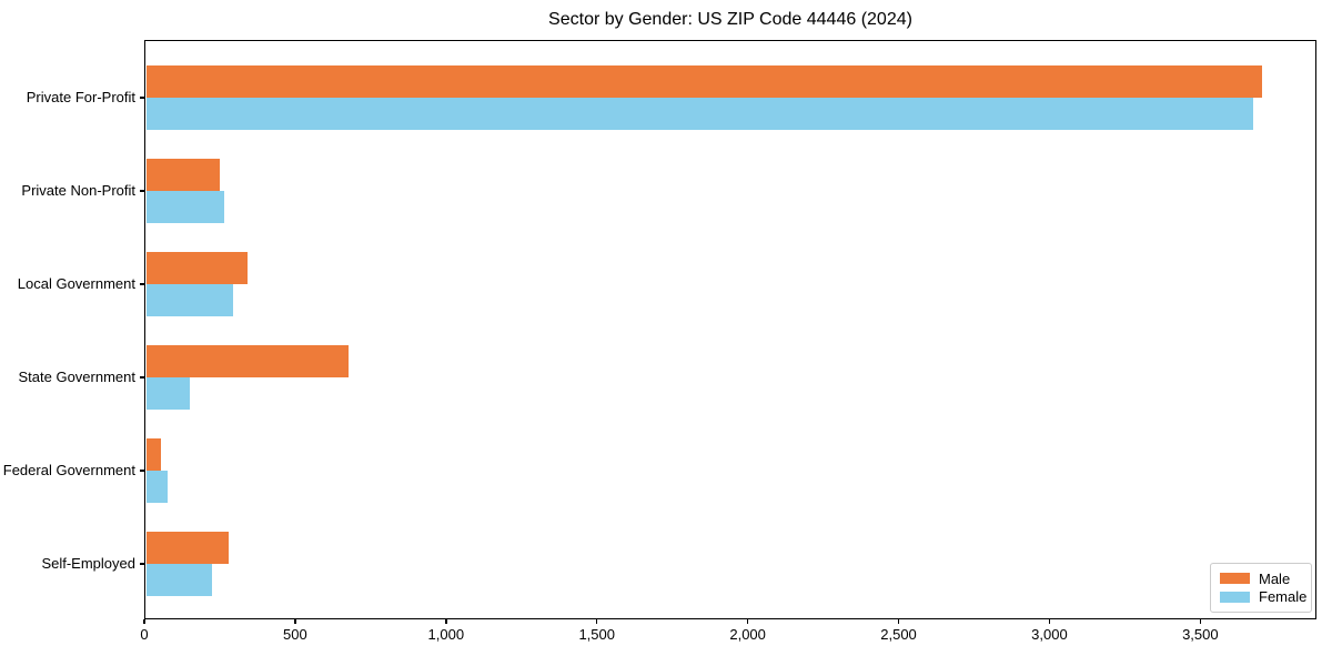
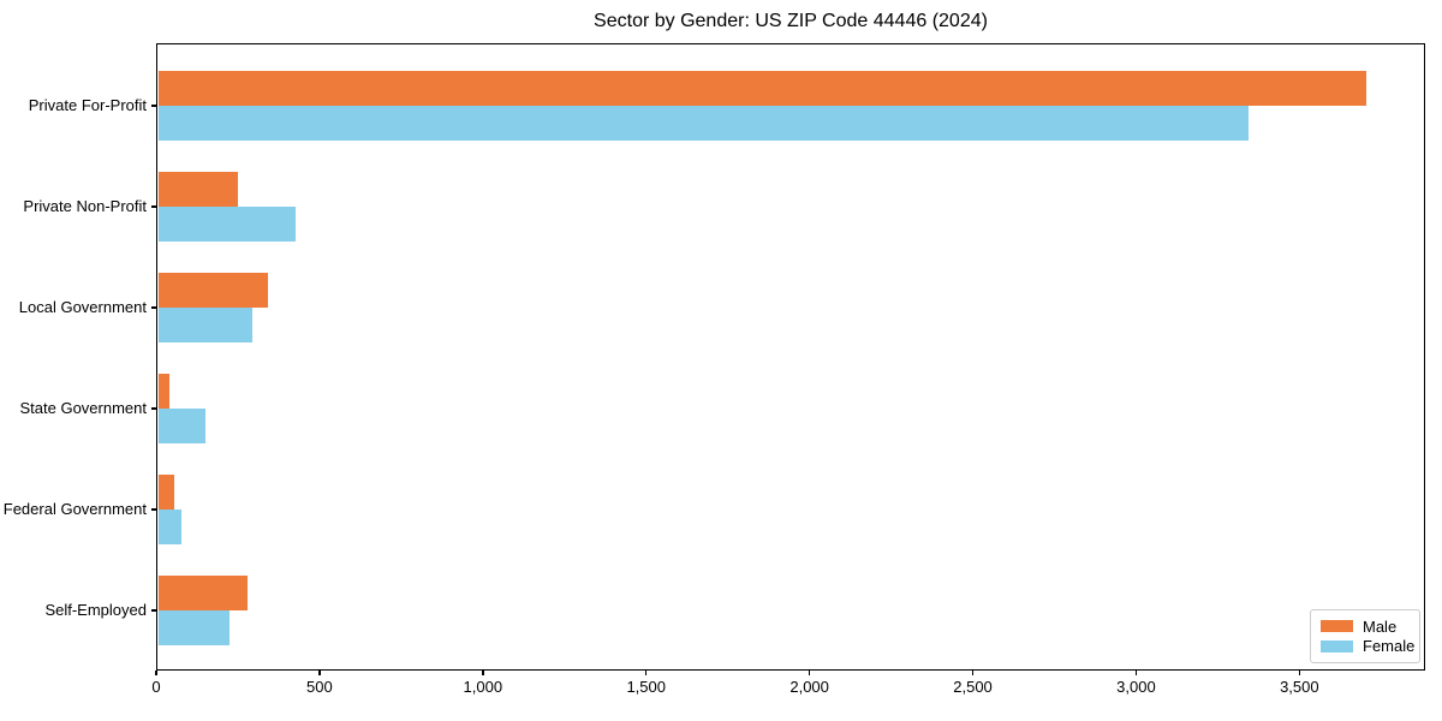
Female/Private For-Profit: 3670 -> 3340
Female/Private Non-Profit: 260 -> 420
Male/State Government: 670 -> 40
